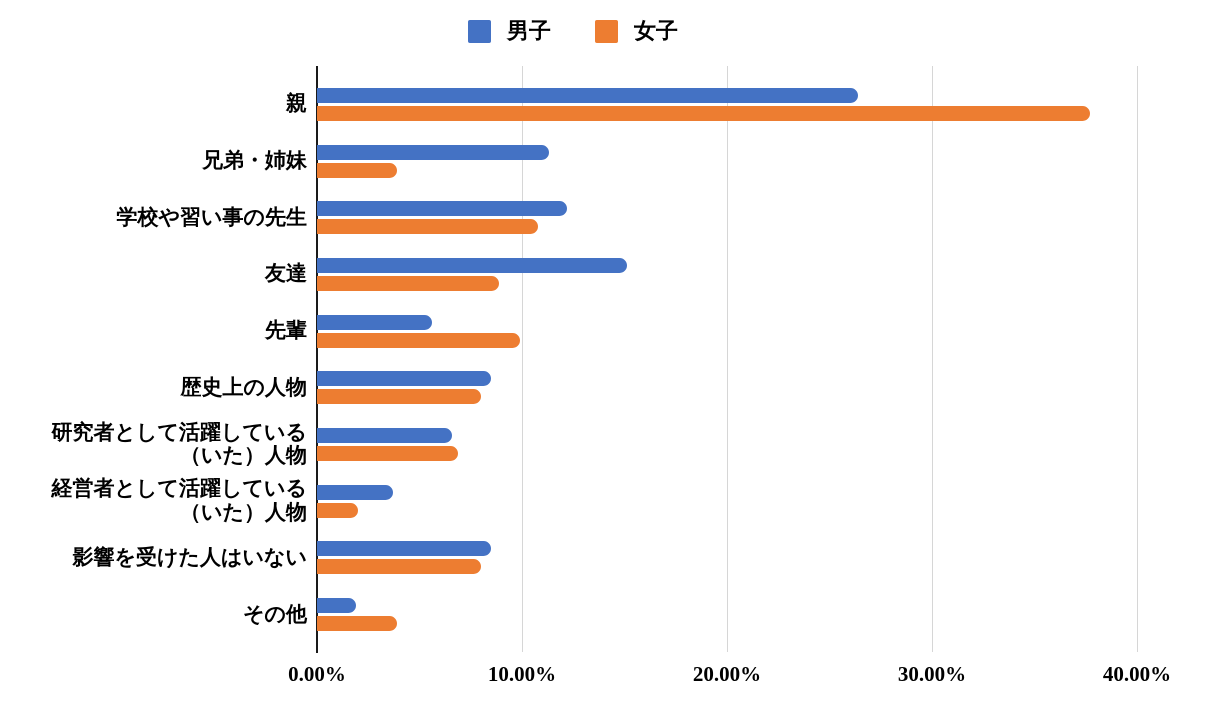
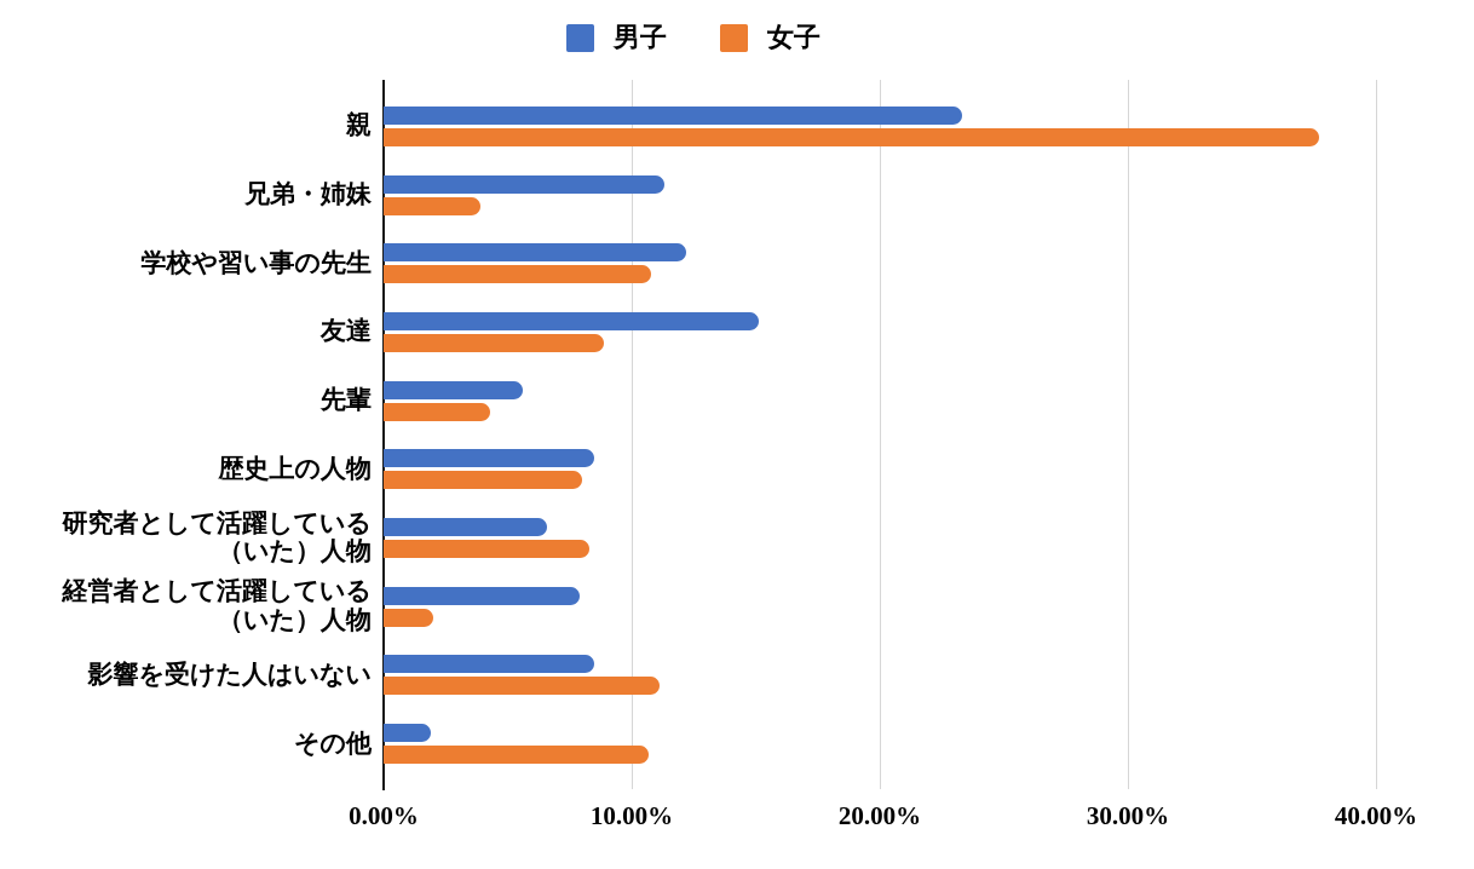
男子/親: 26.4% -> 23.3%
女子/先輩: 9.9% -> 4.3%
女子/研究者として活躍している （いた）人物: 6.9% -> 8.3%
男子/経営者として活躍している （いた）人物: 3.7% -> 7.9%
女子/影響を受けた人はいない: 8.0% -> 11.1%
女子/その他: 3.9% -> 10.7%
